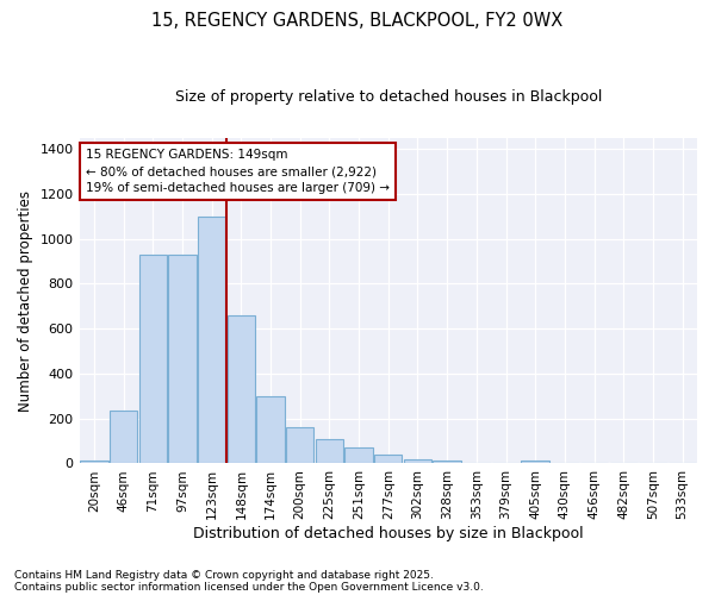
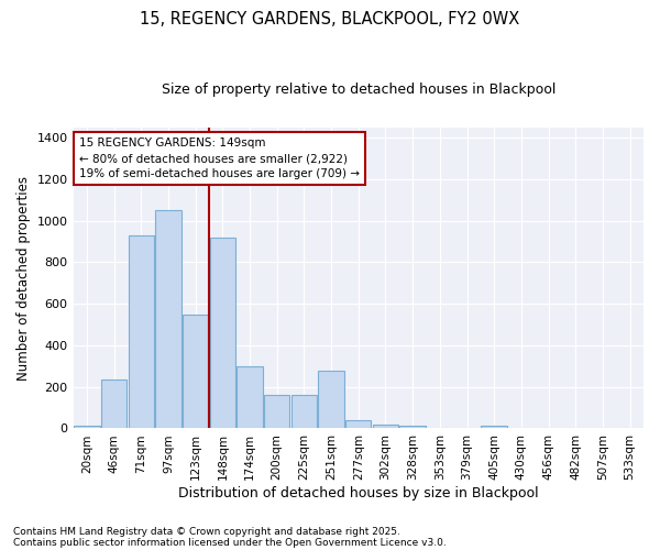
97sqm: 930 -> 1050
123sqm: 1100 -> 550
148sqm: 660 -> 920
225sqm: 110 -> 160
251sqm: 70 -> 280
